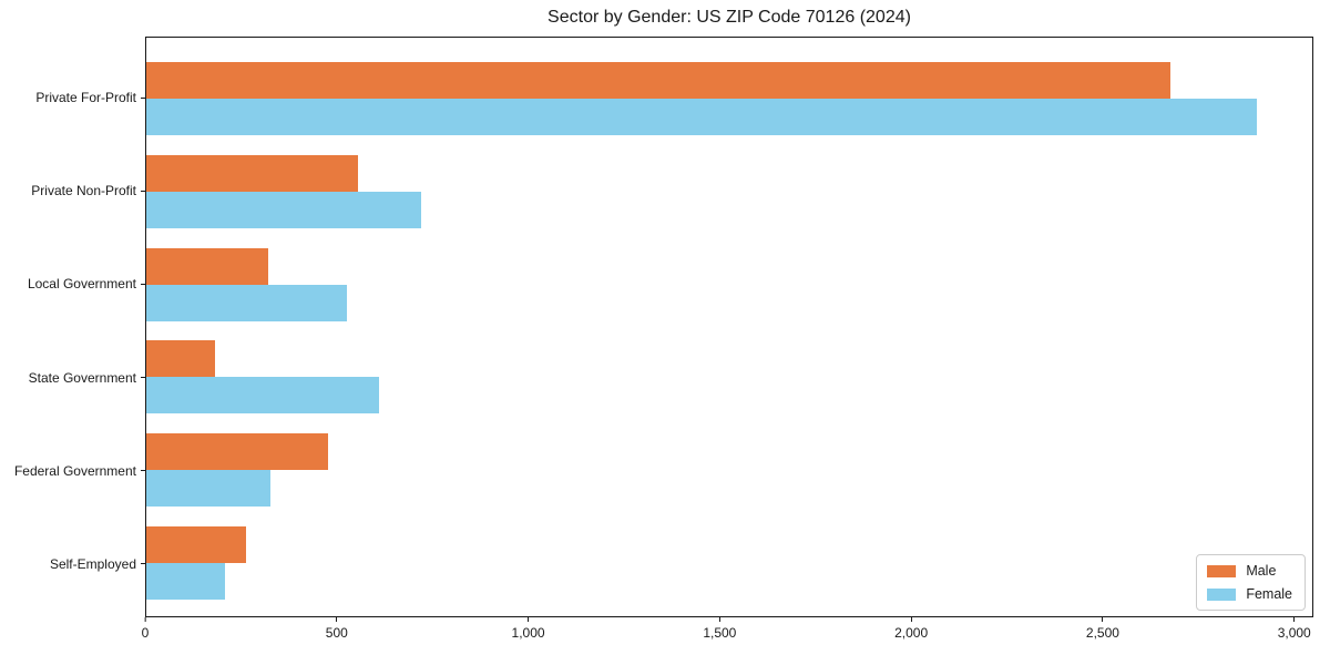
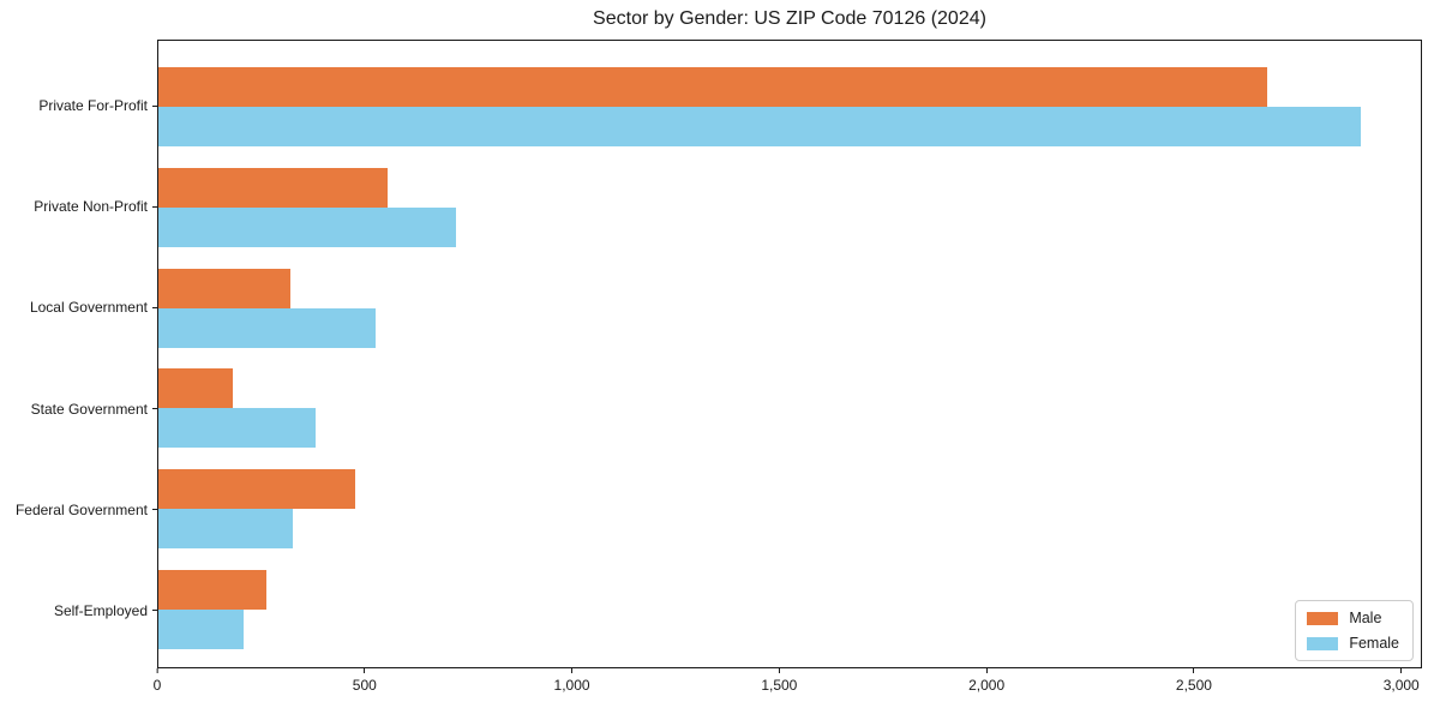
Female/State Government: 610 -> 380
